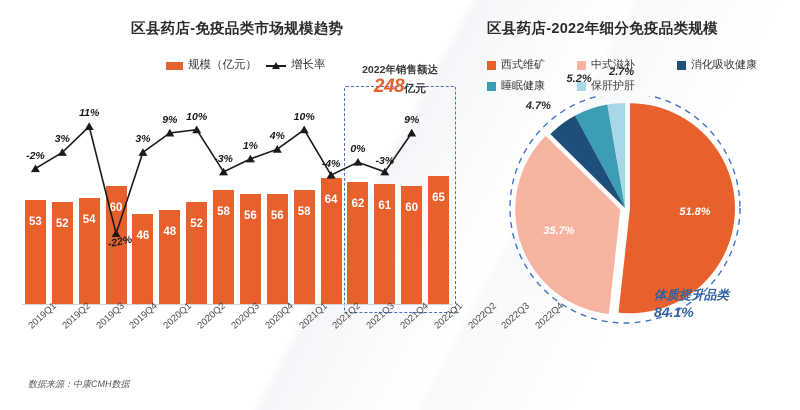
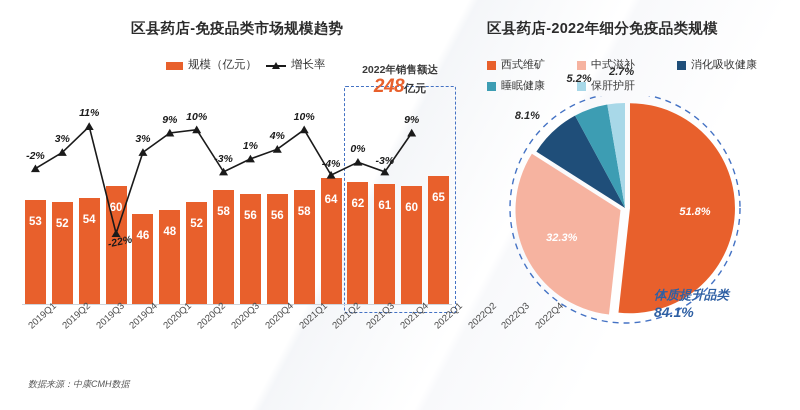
区县药店-2022年细分免疫品类规模/中式滋补: 35.7% -> 32.3%
区县药店-2022年细分免疫品类规模/消化吸收健康: 4.7% -> 8.1%
